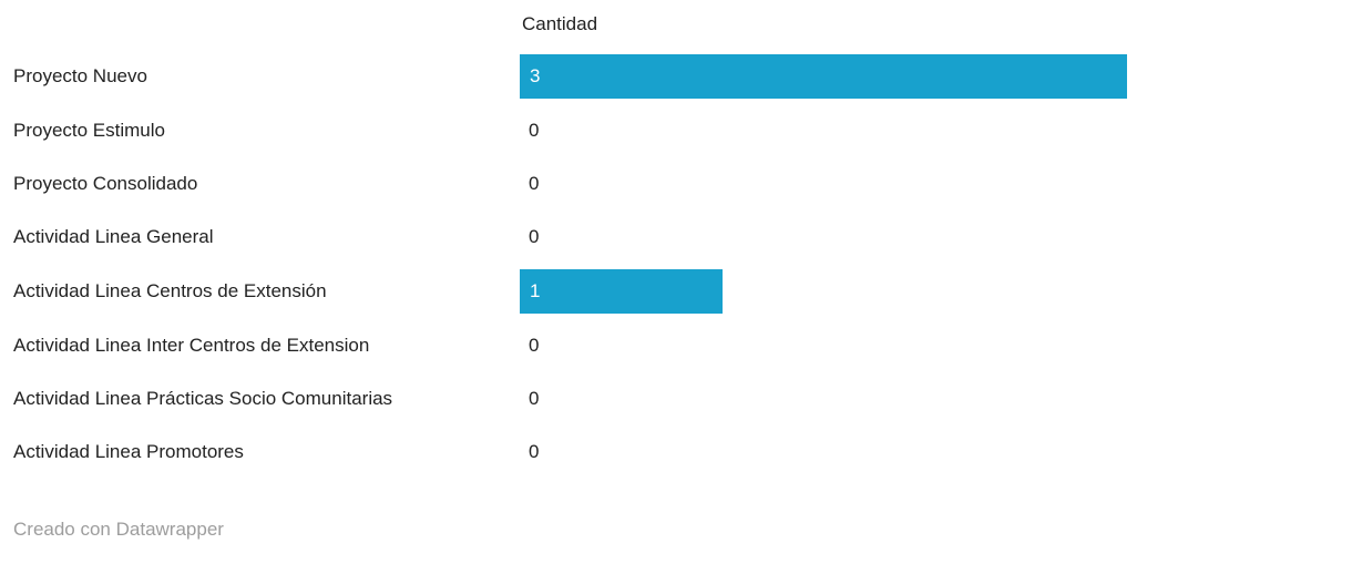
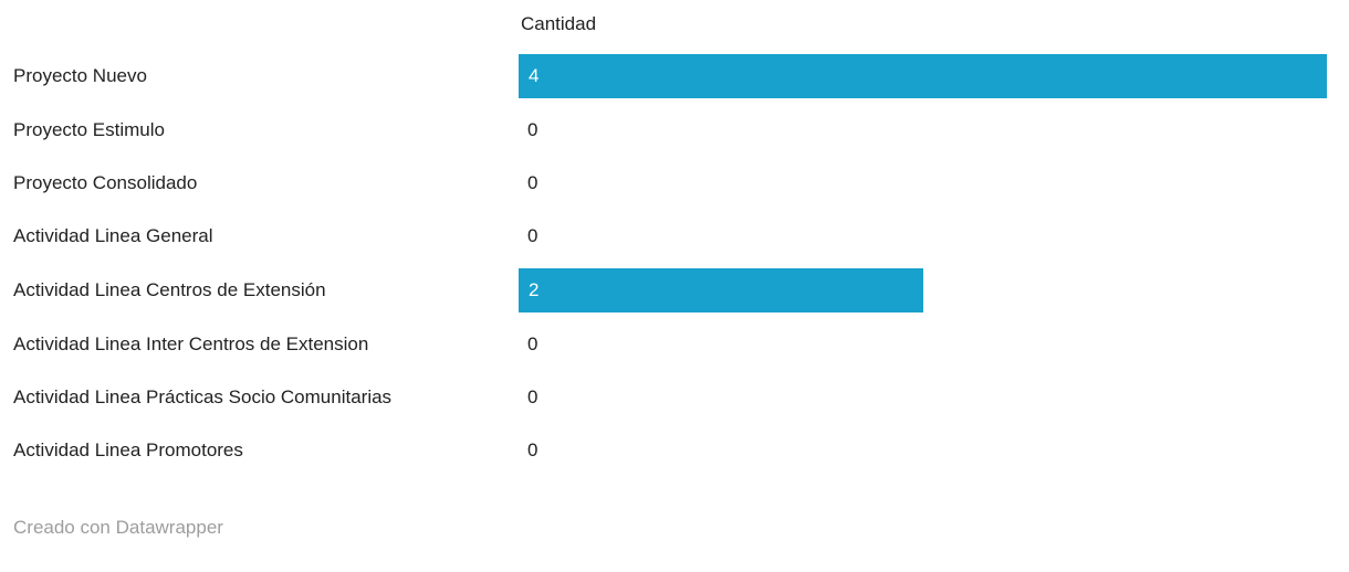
Proyecto Nuevo: 3 -> 4
Actividad Linea Centros de Extensión: 1 -> 2
